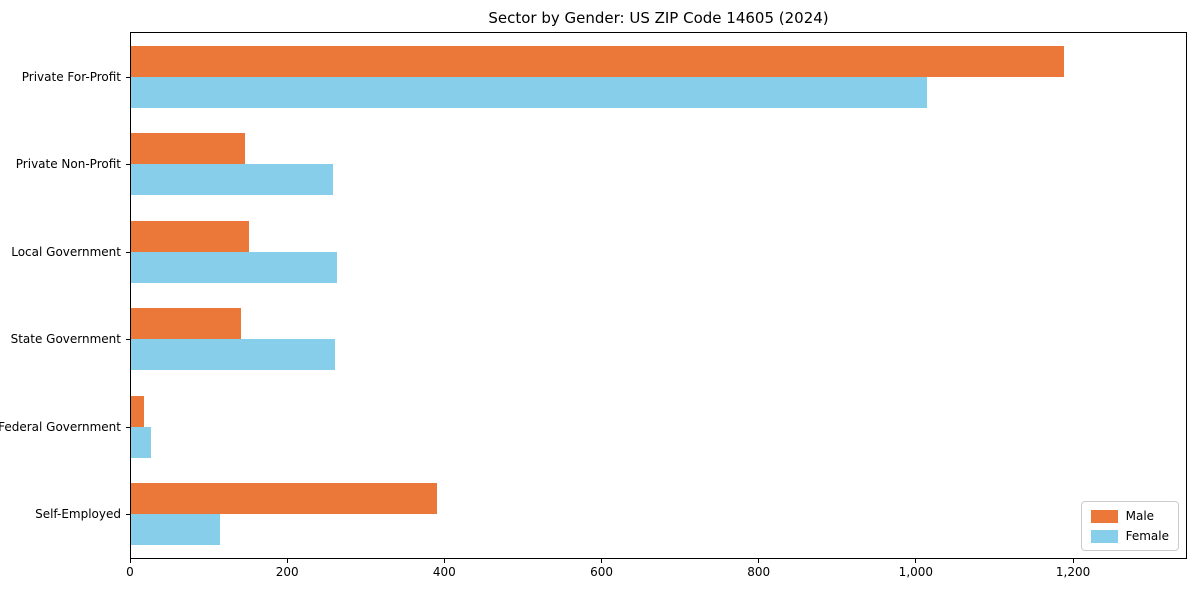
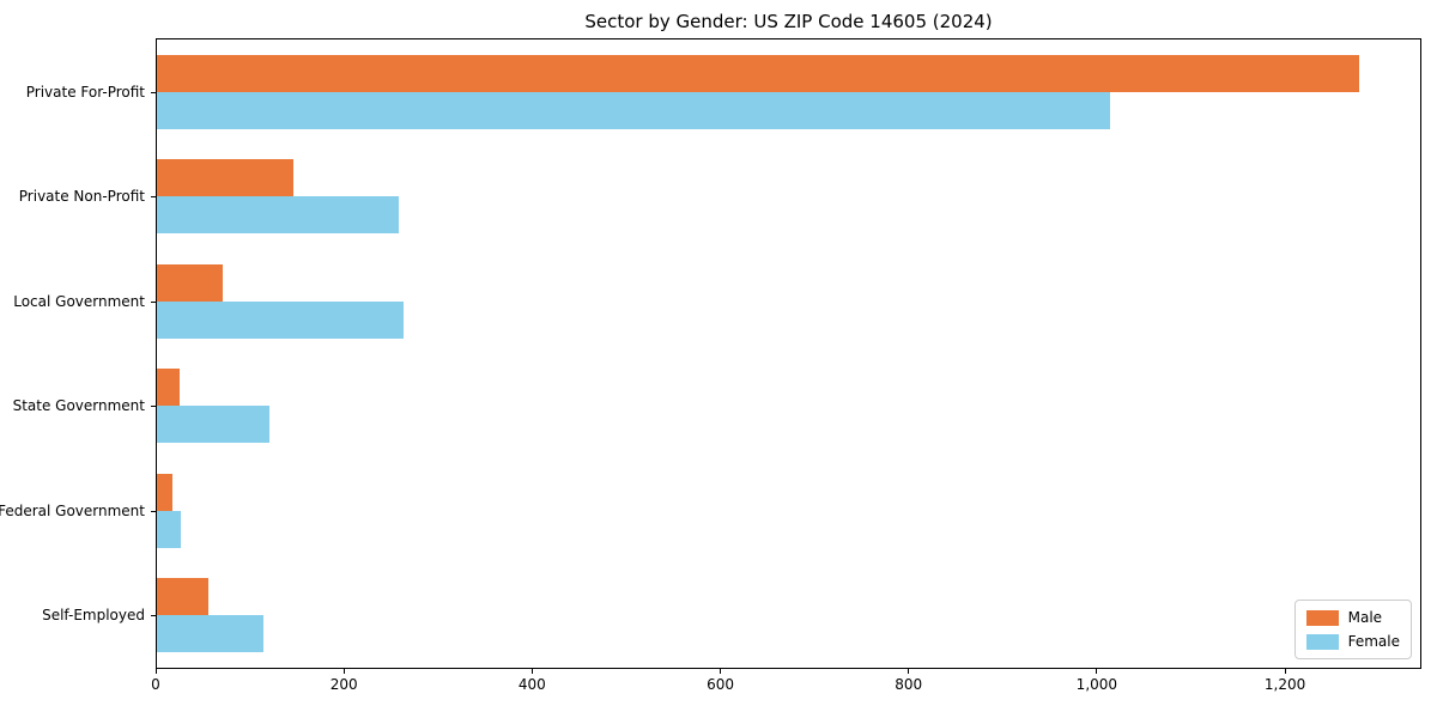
Male/Private For-Profit: 1190 -> 1280
Male/Local Government: 150 -> 70
Male/State Government: 140 -> 20
Female/State Government: 260 -> 120
Male/Self-Employed: 390 -> 60
